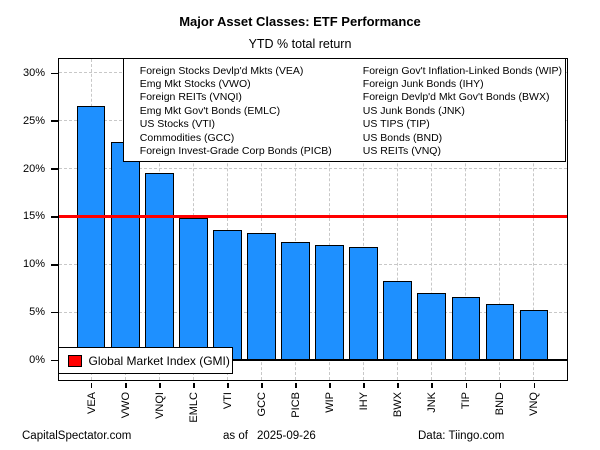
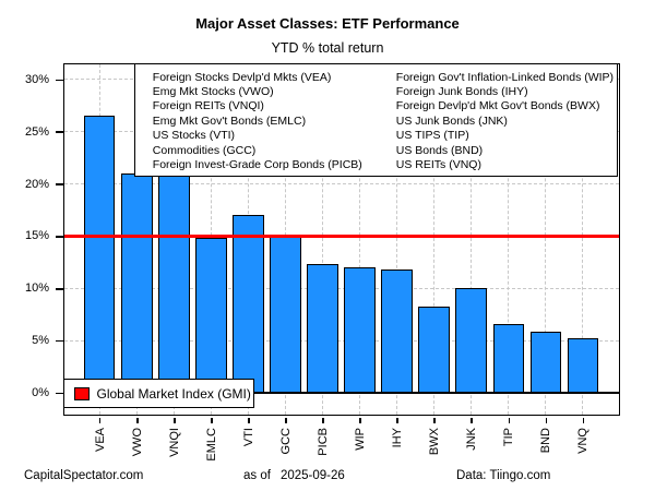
VWO: 23% -> 21%
VNQI: 20% -> 21%
VTI: 14% -> 17%
GCC: 13% -> 15%
JNK: 7% -> 10%
